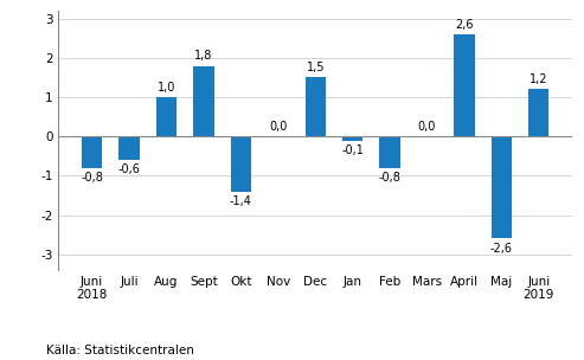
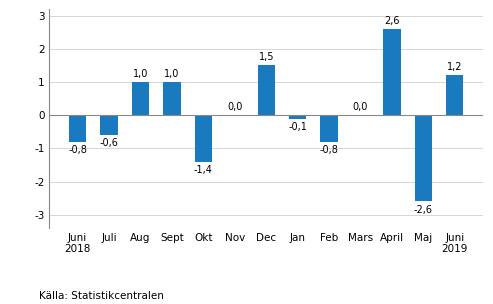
Sept: 1,8 -> 1,0
